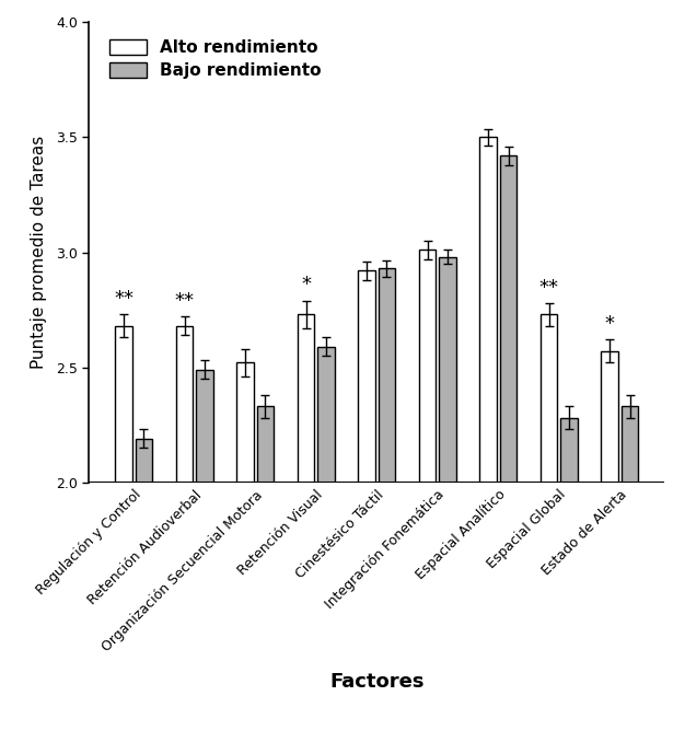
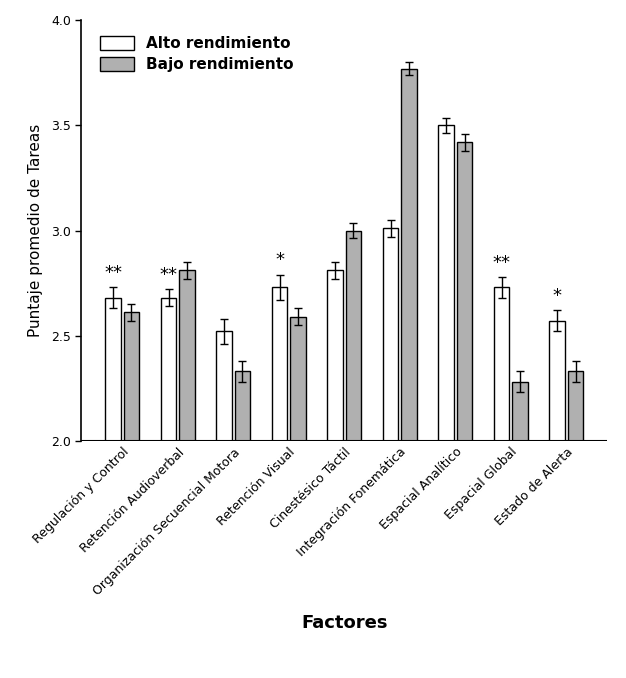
Bajo rendimiento/Regulación y Control: 2.19 -> 2.61
Bajo rendimiento/Retención Audioverbal: 2.49 -> 2.81
Alto rendimiento/Cinestésico Táctil: 2.92 -> 2.81
Bajo rendimiento/Cinestésico Táctil: 2.93 -> 3.00
Bajo rendimiento/Integración Fonemática: 2.98 -> 3.77
